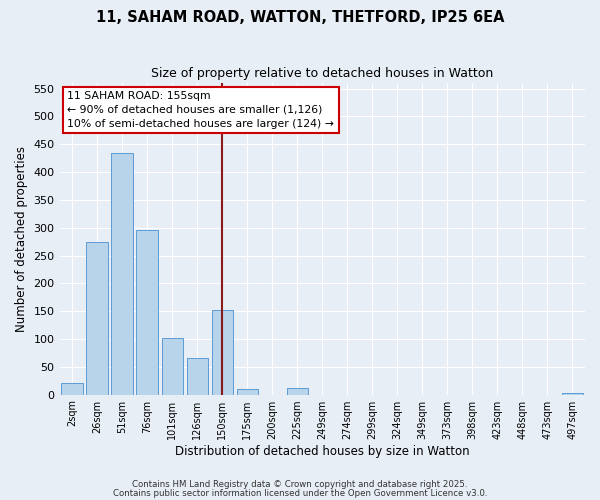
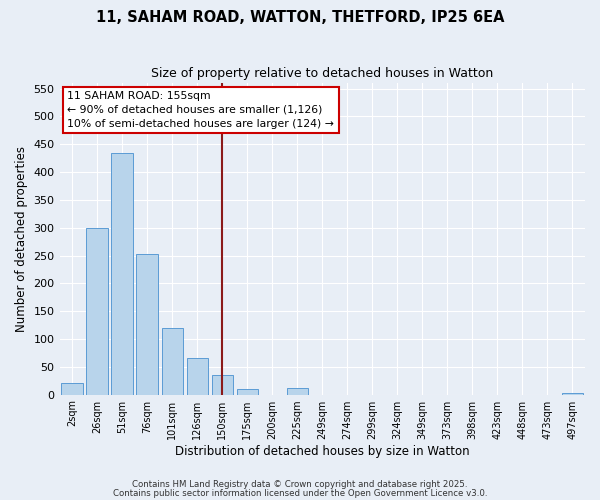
26sqm: 274 -> 300
76sqm: 296 -> 252
101sqm: 102 -> 120
150sqm: 152 -> 35
